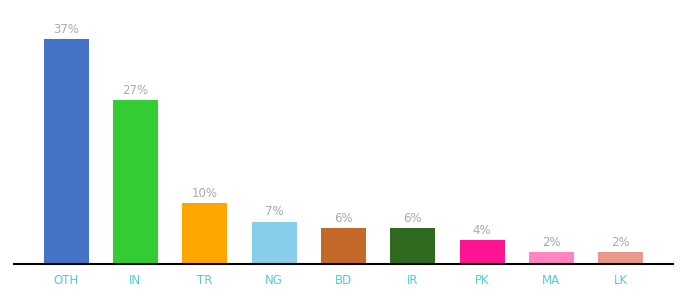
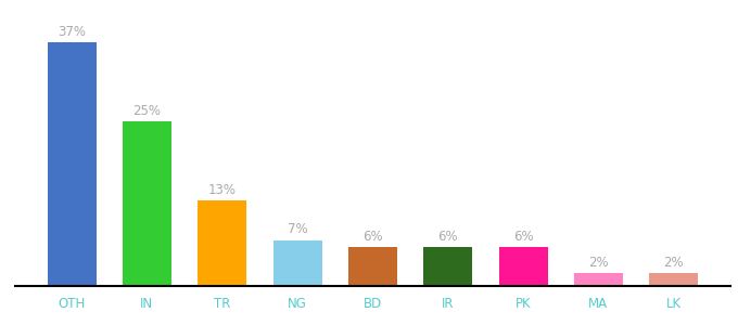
IN: 27% -> 25%
TR: 10% -> 13%
PK: 4% -> 6%
